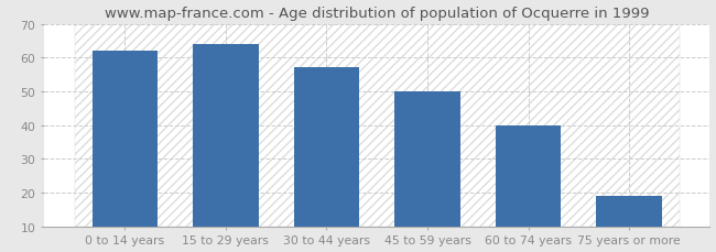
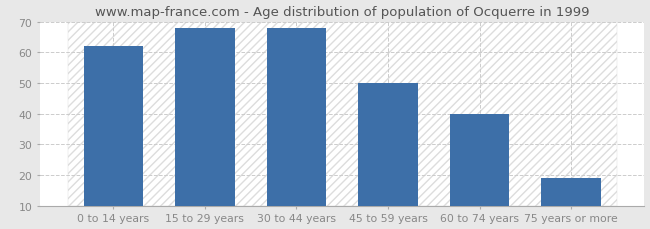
15 to 29 years: 64 -> 68
30 to 44 years: 57 -> 68
